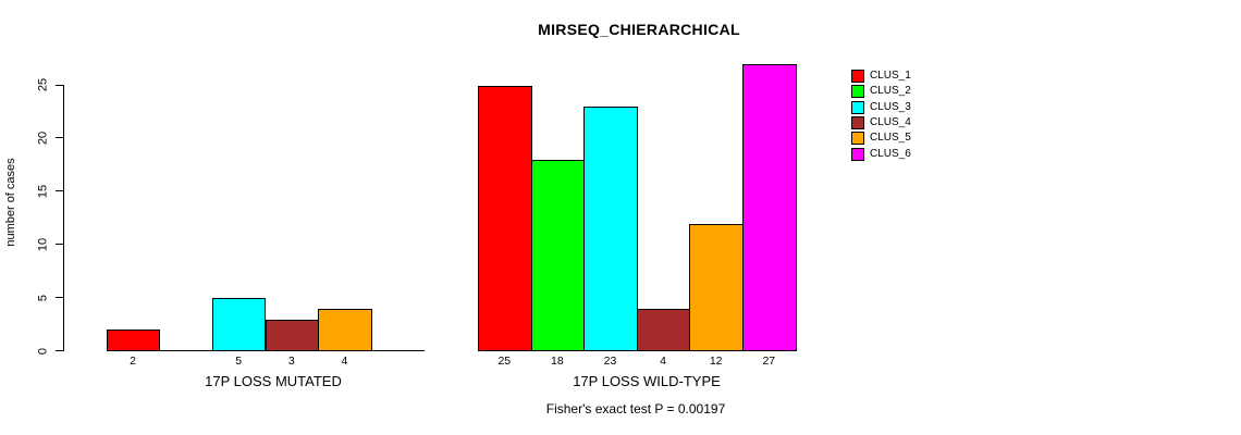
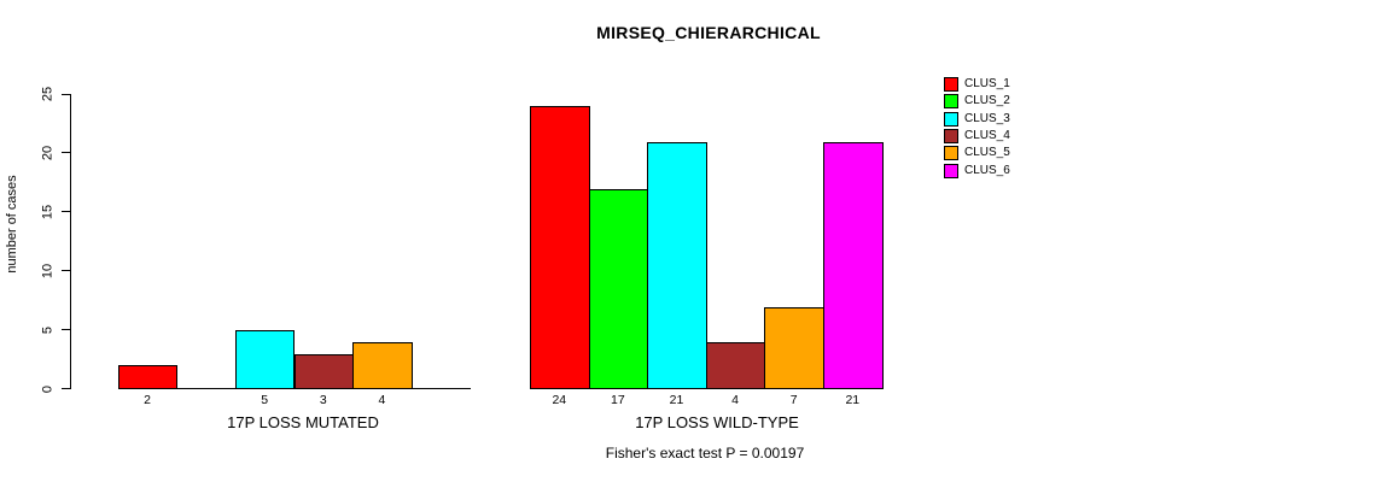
CLUS_1/17P LOSS WILD-TYPE: 25 -> 24
CLUS_2/17P LOSS WILD-TYPE: 18 -> 17
CLUS_3/17P LOSS WILD-TYPE: 23 -> 21
CLUS_5/17P LOSS WILD-TYPE: 12 -> 7
CLUS_6/17P LOSS WILD-TYPE: 27 -> 21
